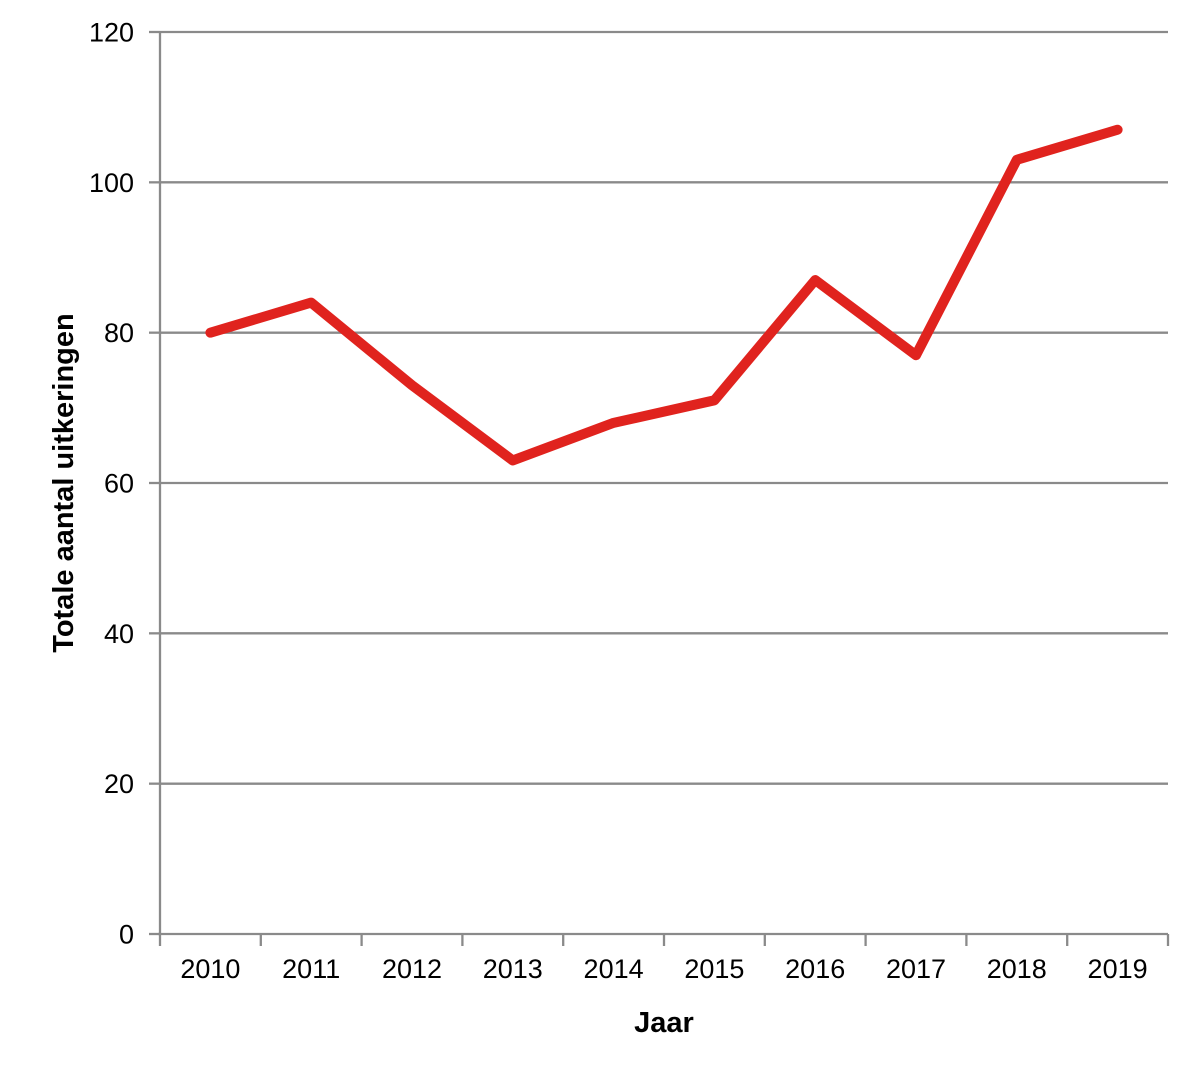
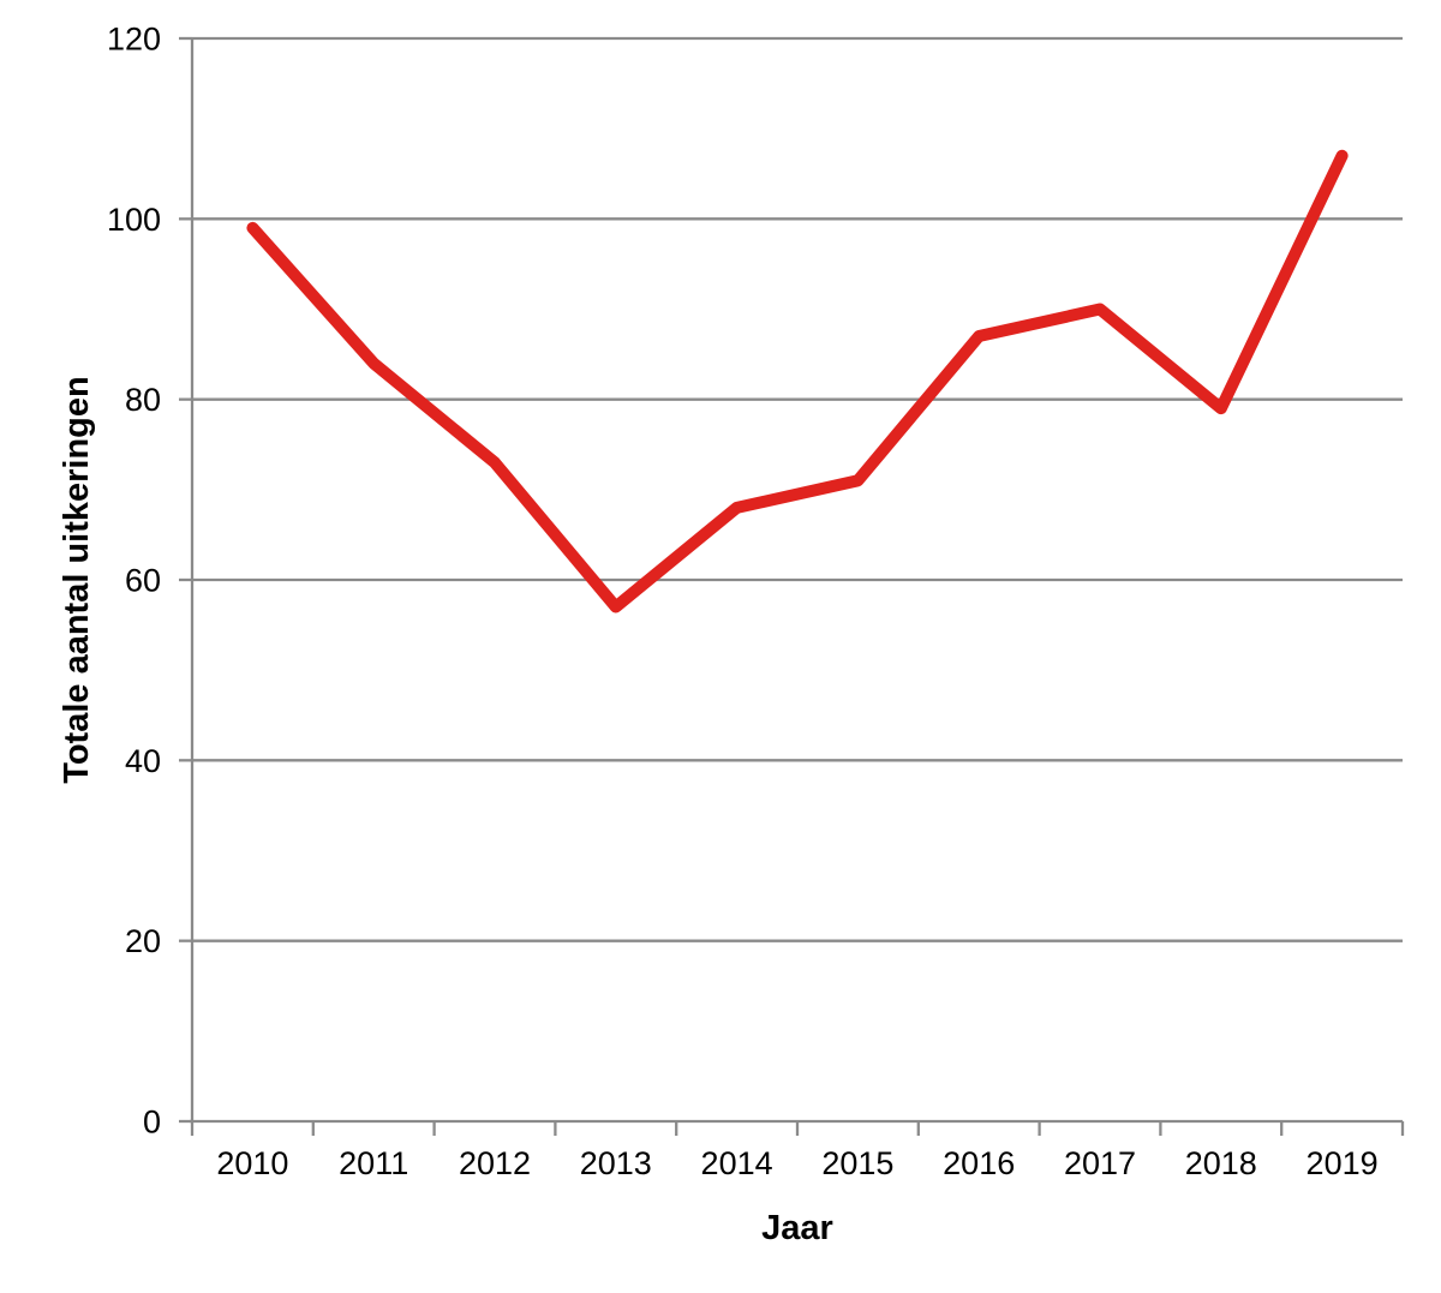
2010: 80 -> 99
2013: 63 -> 57
2017: 77 -> 90
2018: 103 -> 79
